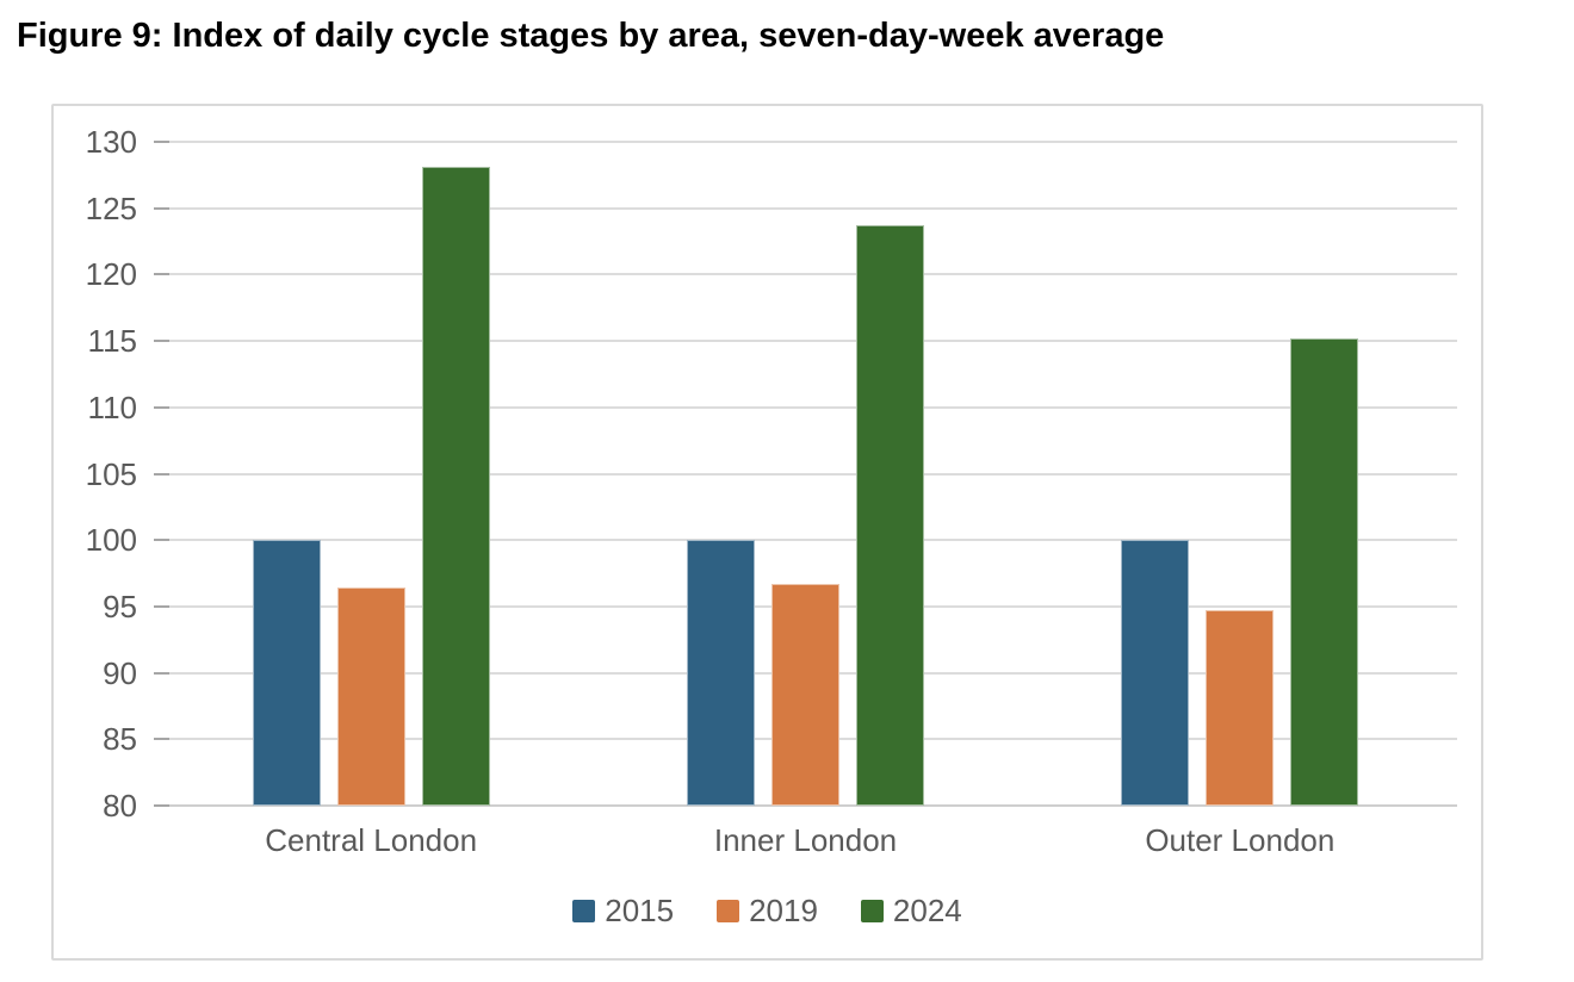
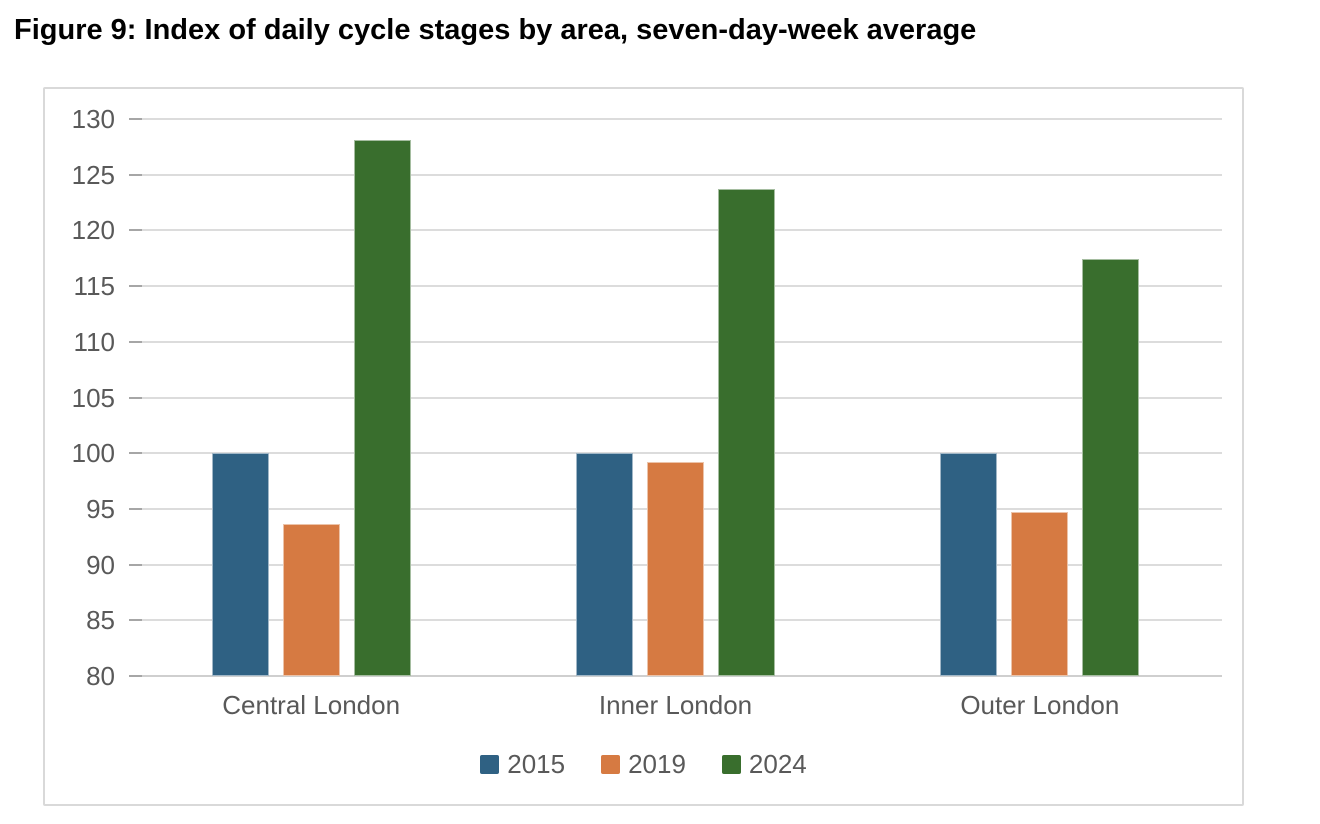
2019/Central London: 96.4 -> 93.6
2019/Inner London: 96.7 -> 99.2
2024/Outer London: 115.2 -> 117.4
